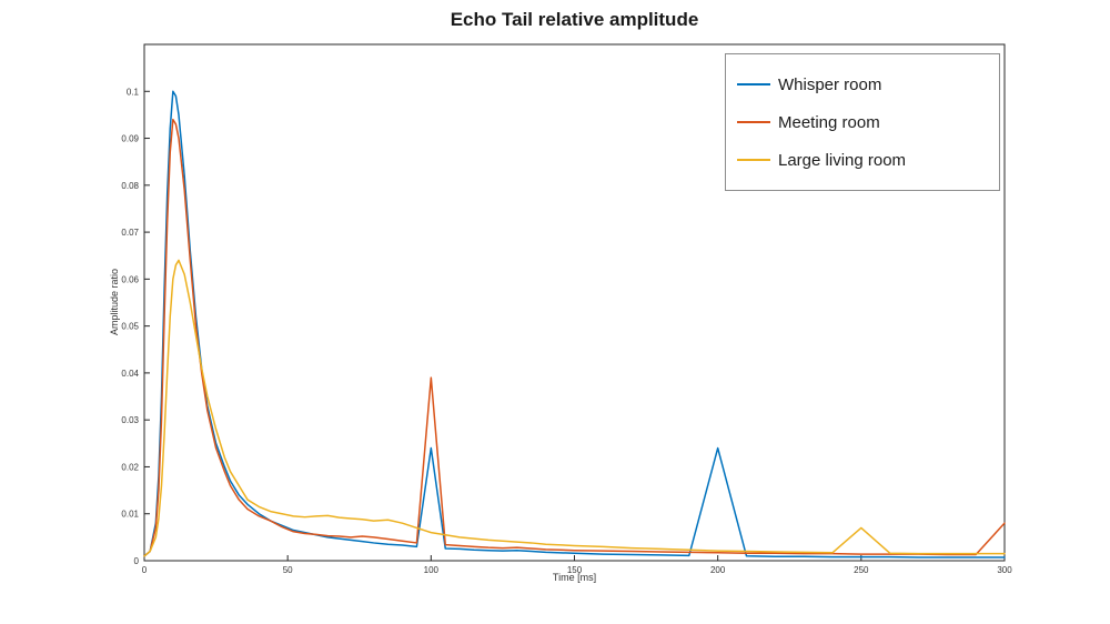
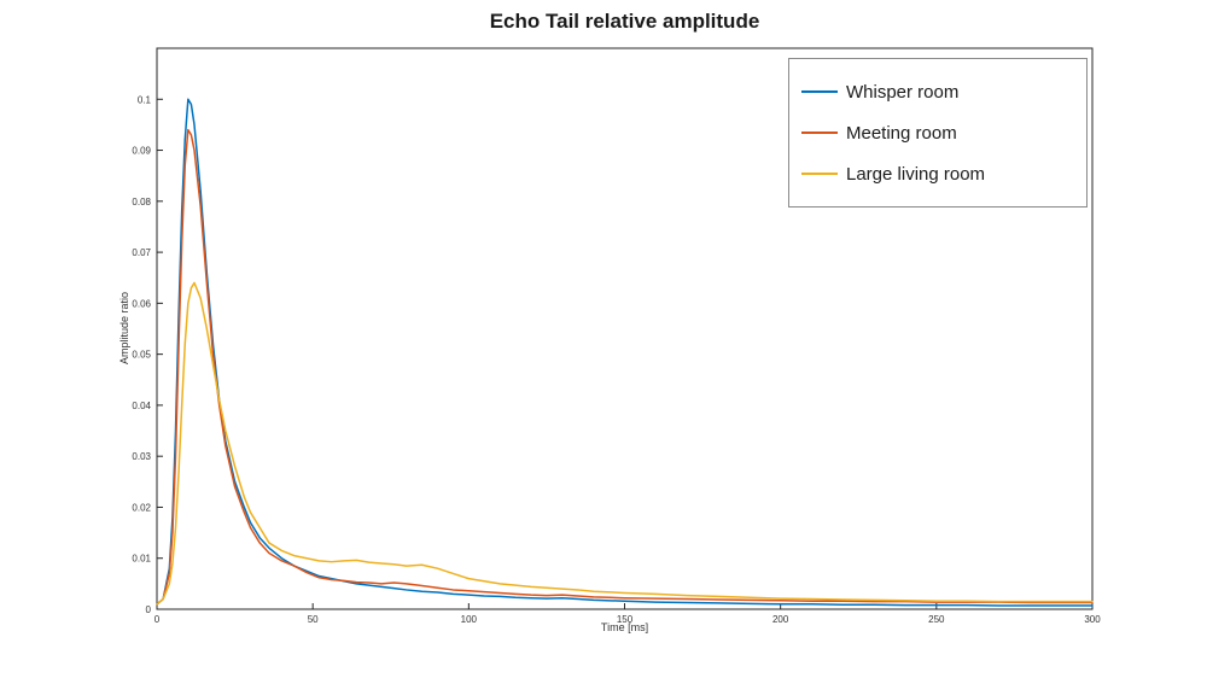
Whisper room/100: 0.024 -> 0.003
Meeting room/100: 0.039 -> 0.004
Whisper room/200: 0.024 -> 0.001
Large living room/250: 0.007 -> 0.002
Meeting room/300: 0.008 -> 0.001
